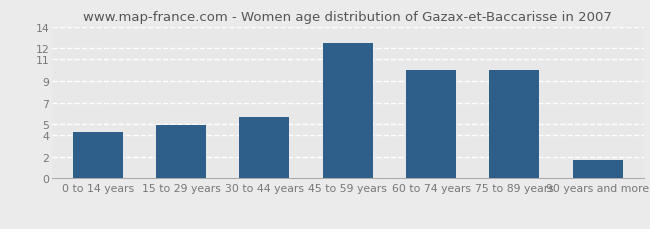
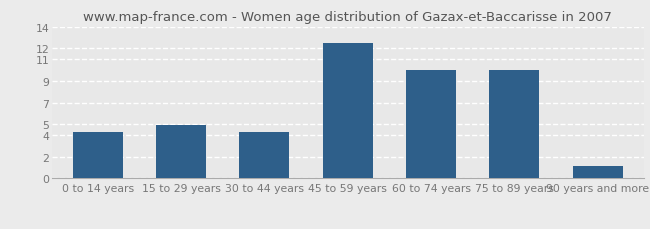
30 to 44 years: 5.7 -> 4.3
90 years and more: 1.7 -> 1.1
